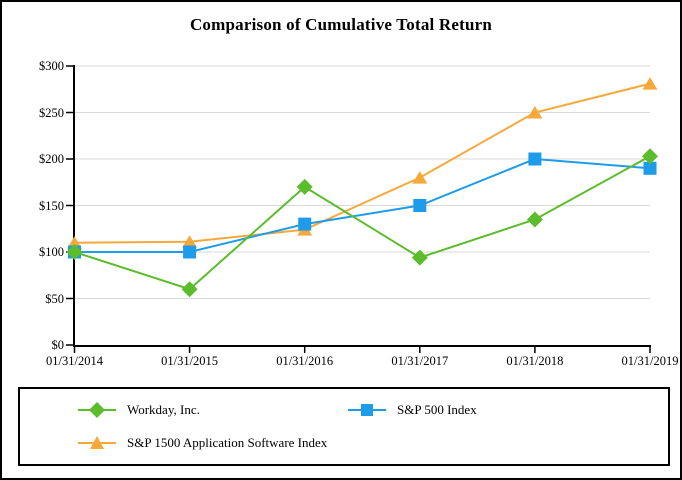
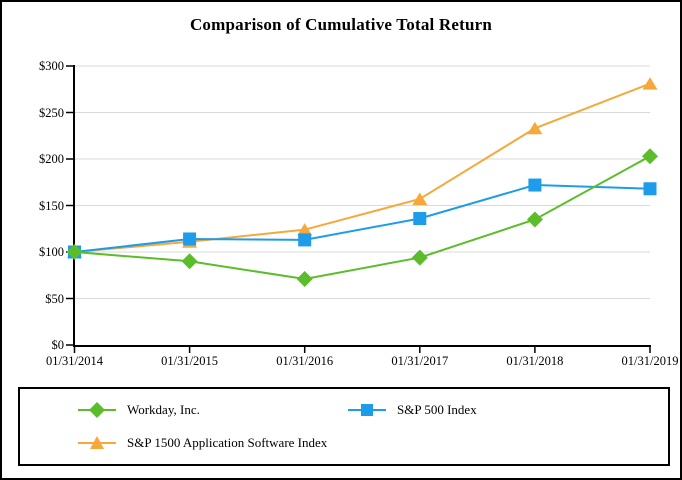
S&P 1500 Application Software Index/01/31/2014: $110 -> $100
Workday, Inc./01/31/2015: $60 -> $90
S&P 500 Index/01/31/2015: $100 -> $110
Workday, Inc./01/31/2016: $170 -> $70
S&P 500 Index/01/31/2016: $130 -> $110
S&P 500 Index/01/31/2017: $150 -> $140
S&P 1500 Application Software Index/01/31/2017: $180 -> $160
S&P 500 Index/01/31/2018: $200 -> $170
S&P 1500 Application Software Index/01/31/2018: $250 -> $230
S&P 500 Index/01/31/2019: $190 -> $170
